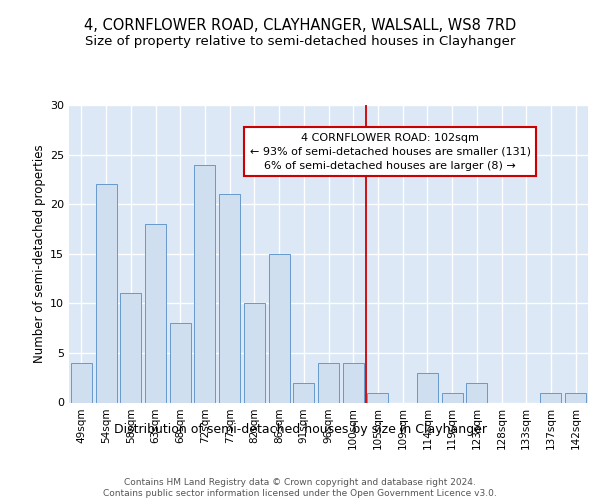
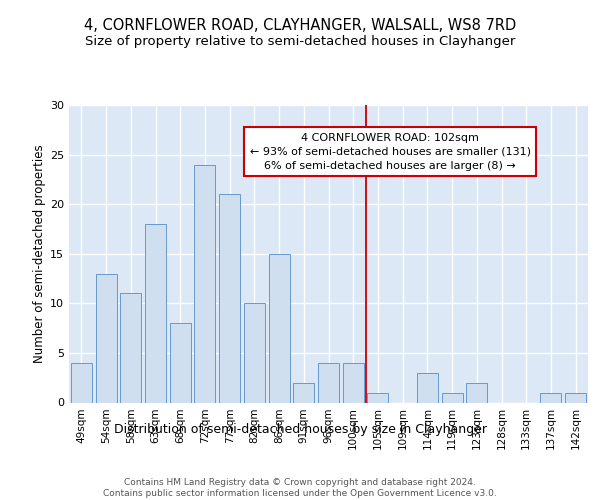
54sqm: 22 -> 13
